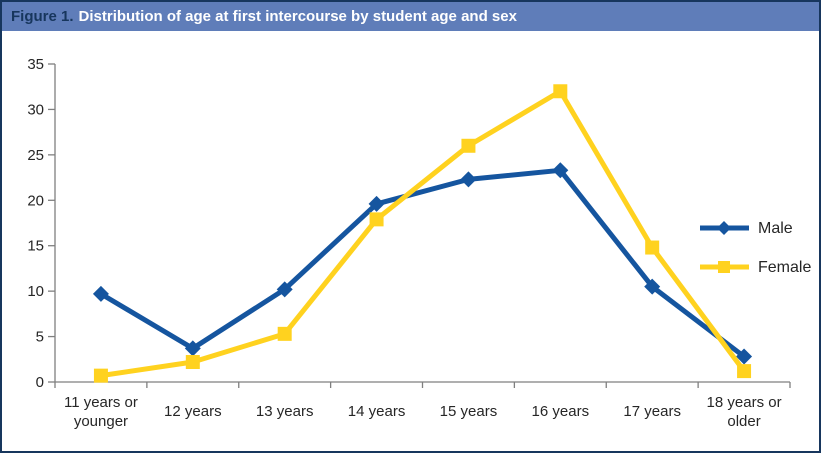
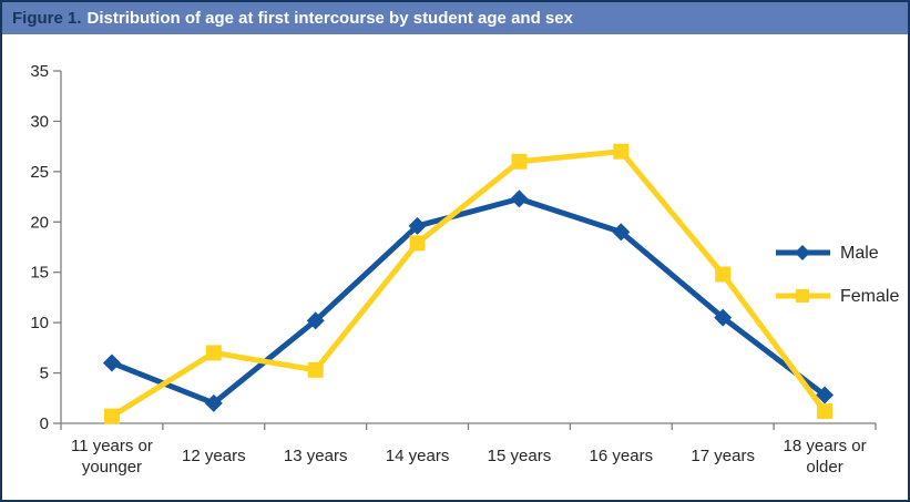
Male/11 years or younger: 10 -> 6
Male/12 years: 4 -> 2
Female/12 years: 2 -> 7
Male/16 years: 23 -> 19
Female/16 years: 32 -> 27
